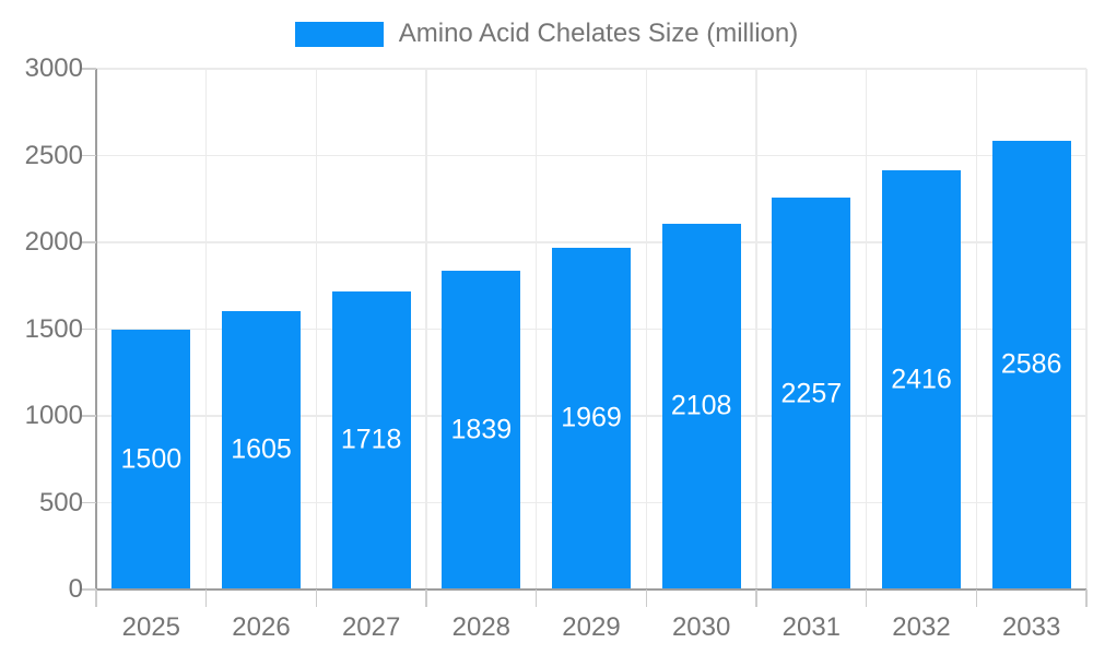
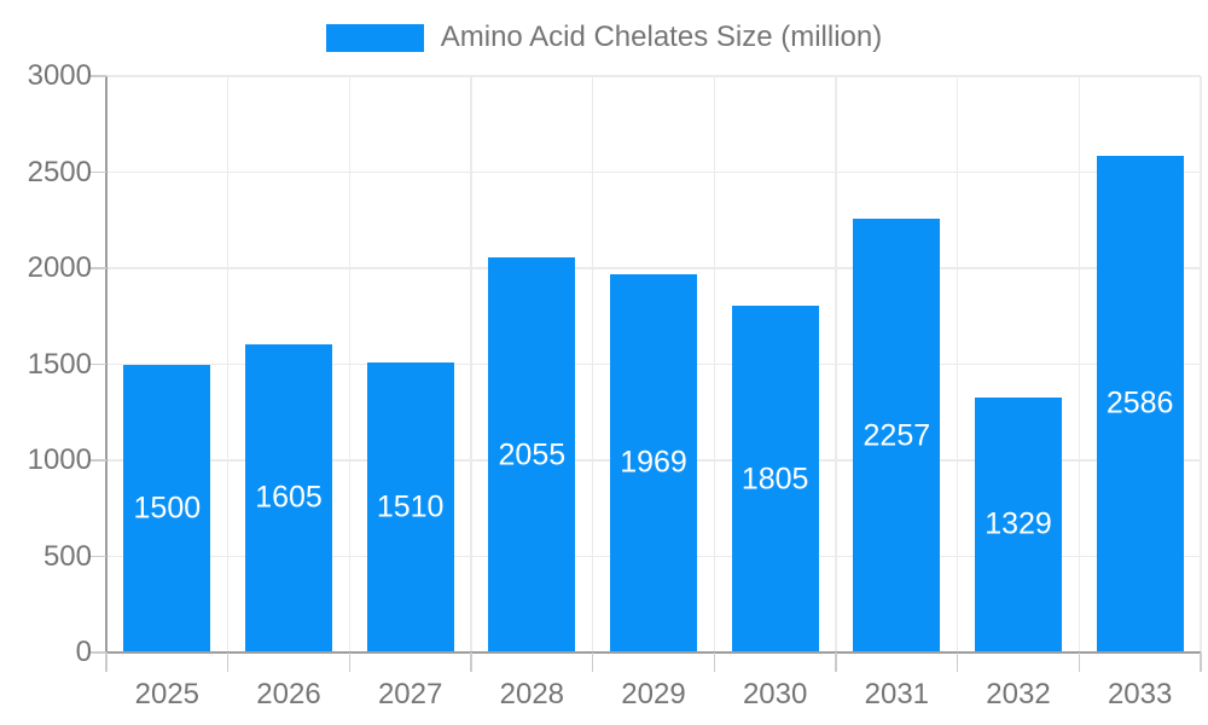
2027: 1718 -> 1510
2028: 1839 -> 2055
2030: 2108 -> 1805
2032: 2416 -> 1329
